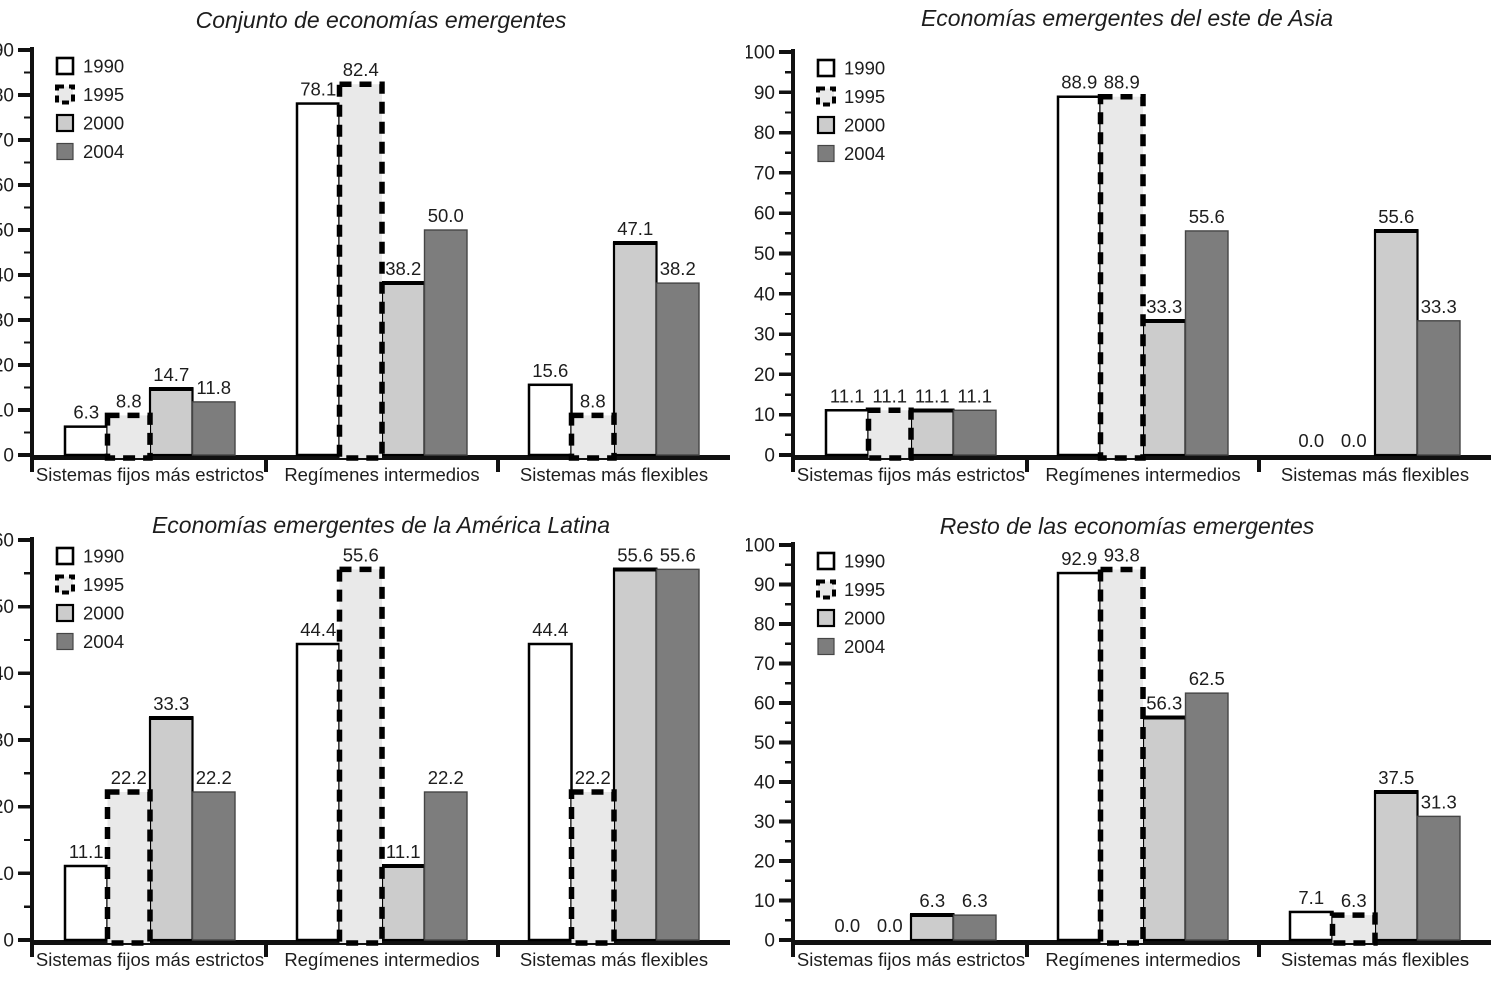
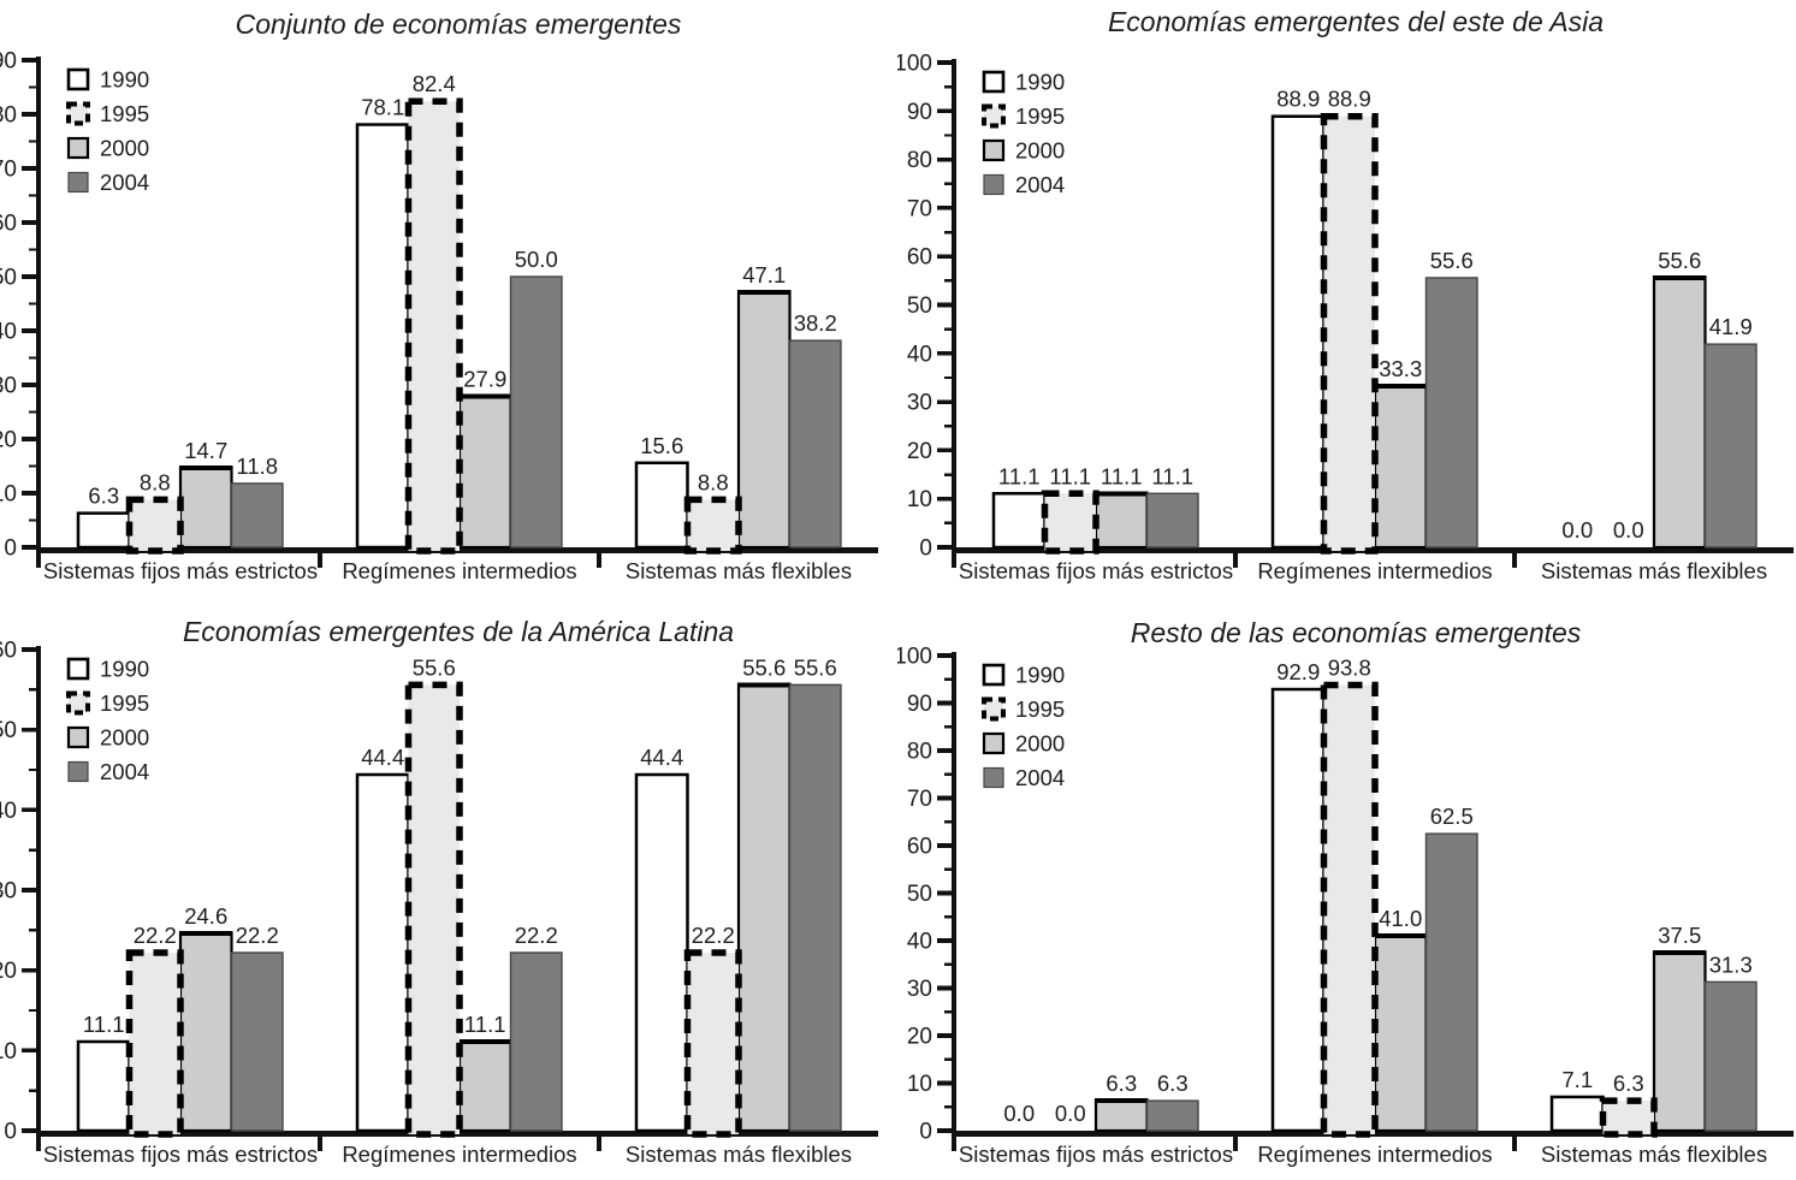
Conjunto de economías emergentes/2000/Regímenes intermedios: 38.2 -> 27.9
Economías emergentes del este de Asia/2004/Sistemas más flexibles: 33.3 -> 41.9
Economías emergentes de la América Latina/2000/Sistemas fijos más estrictos: 33.3 -> 24.6
Resto de las economías emergentes/2000/Regímenes intermedios: 56.3 -> 41.0
